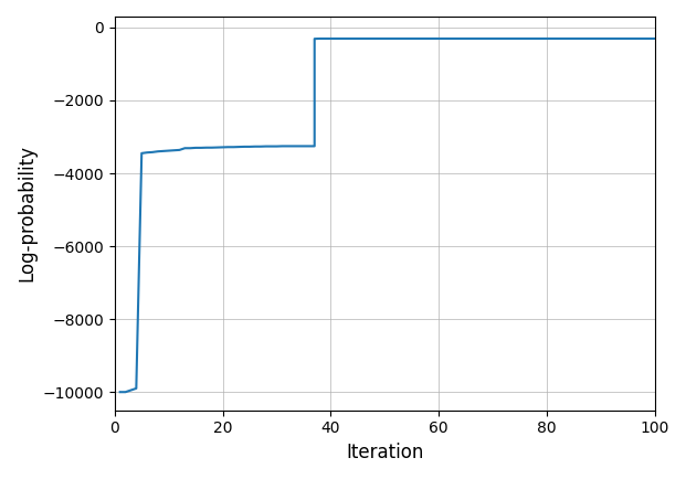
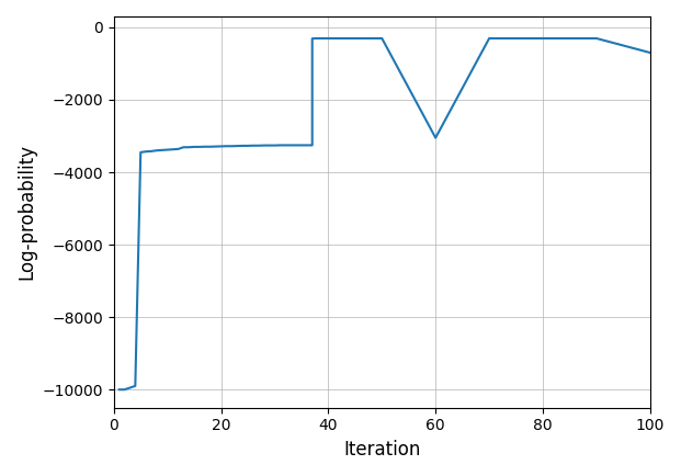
60: -300 -> -3050
100: -300 -> -700
